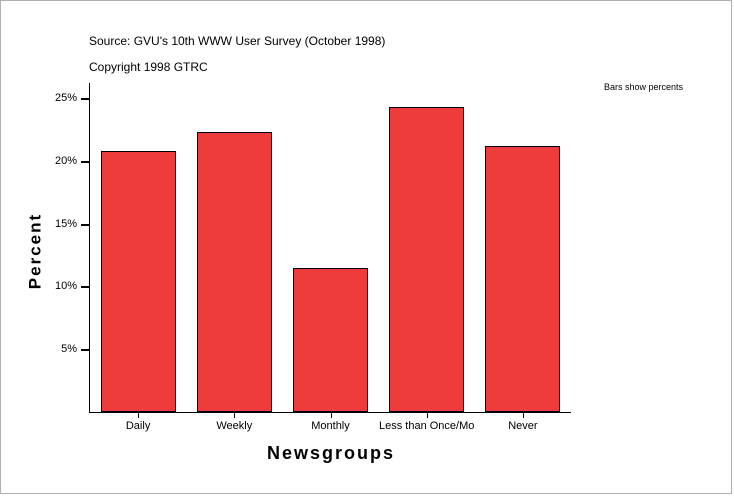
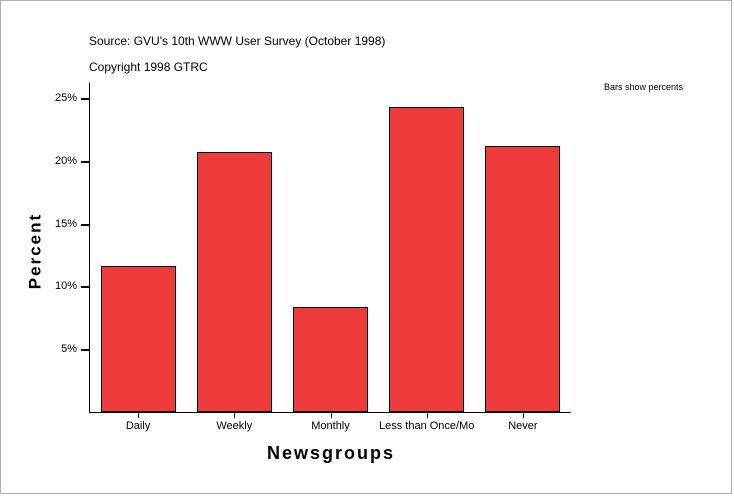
Daily: 20.8% -> 11.6%
Weekly: 22.3% -> 20.7%
Monthly: 11.5% -> 8.4%
